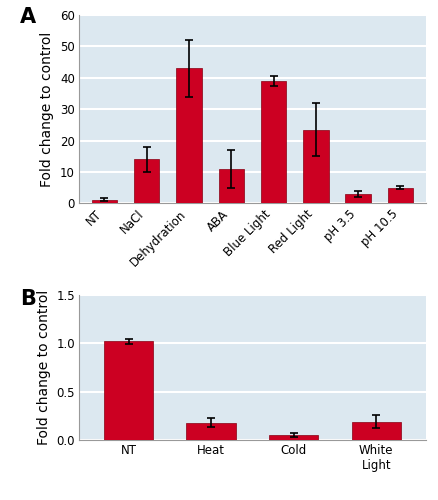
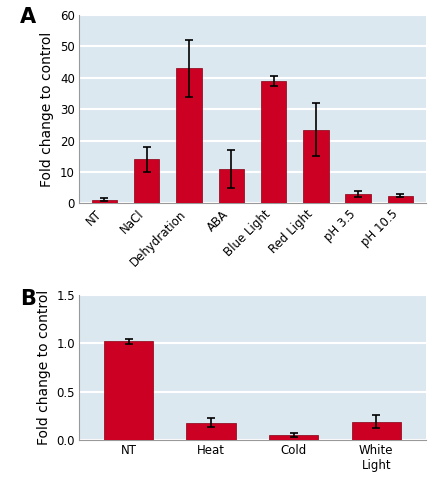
pH 10.5: 5.0 -> 2.5
